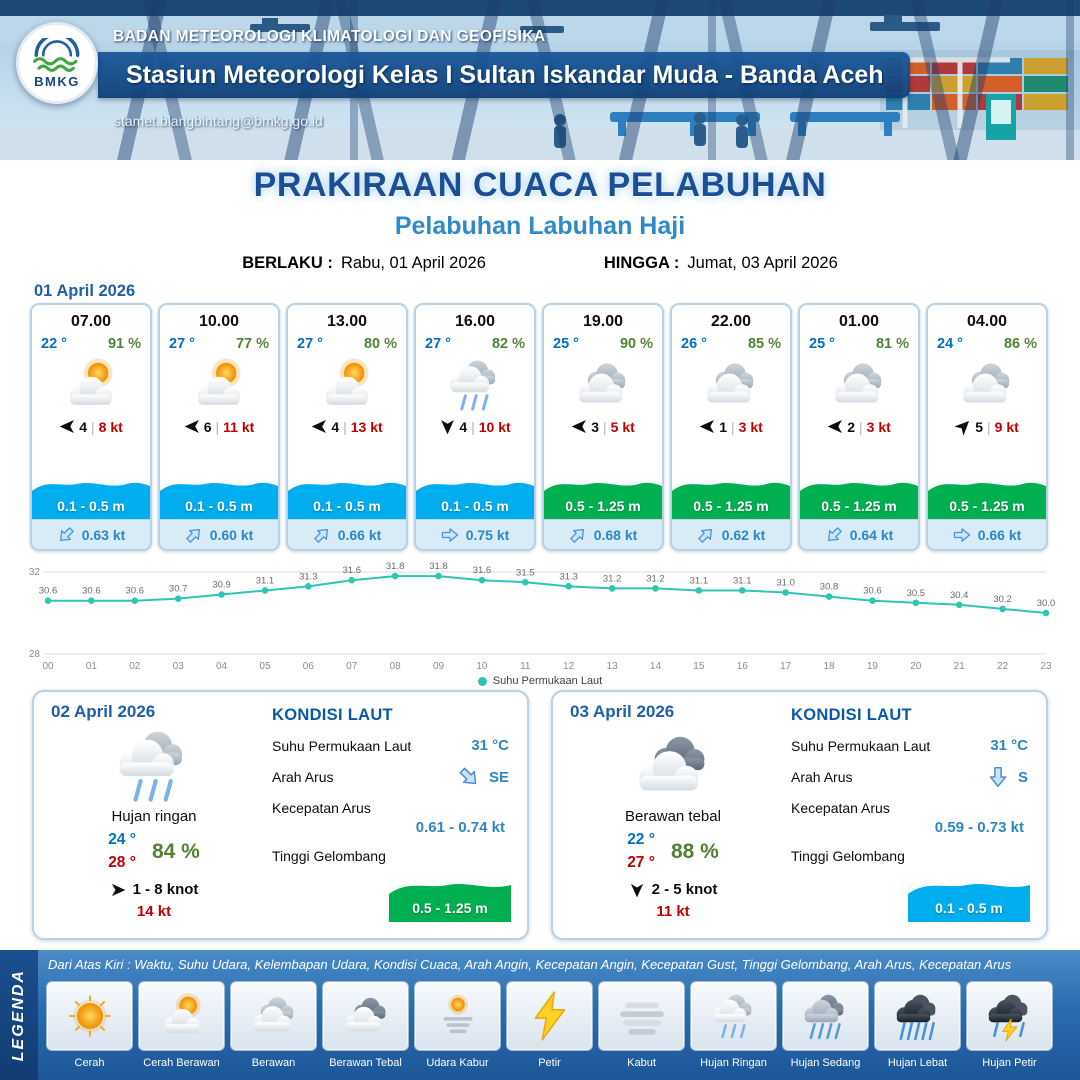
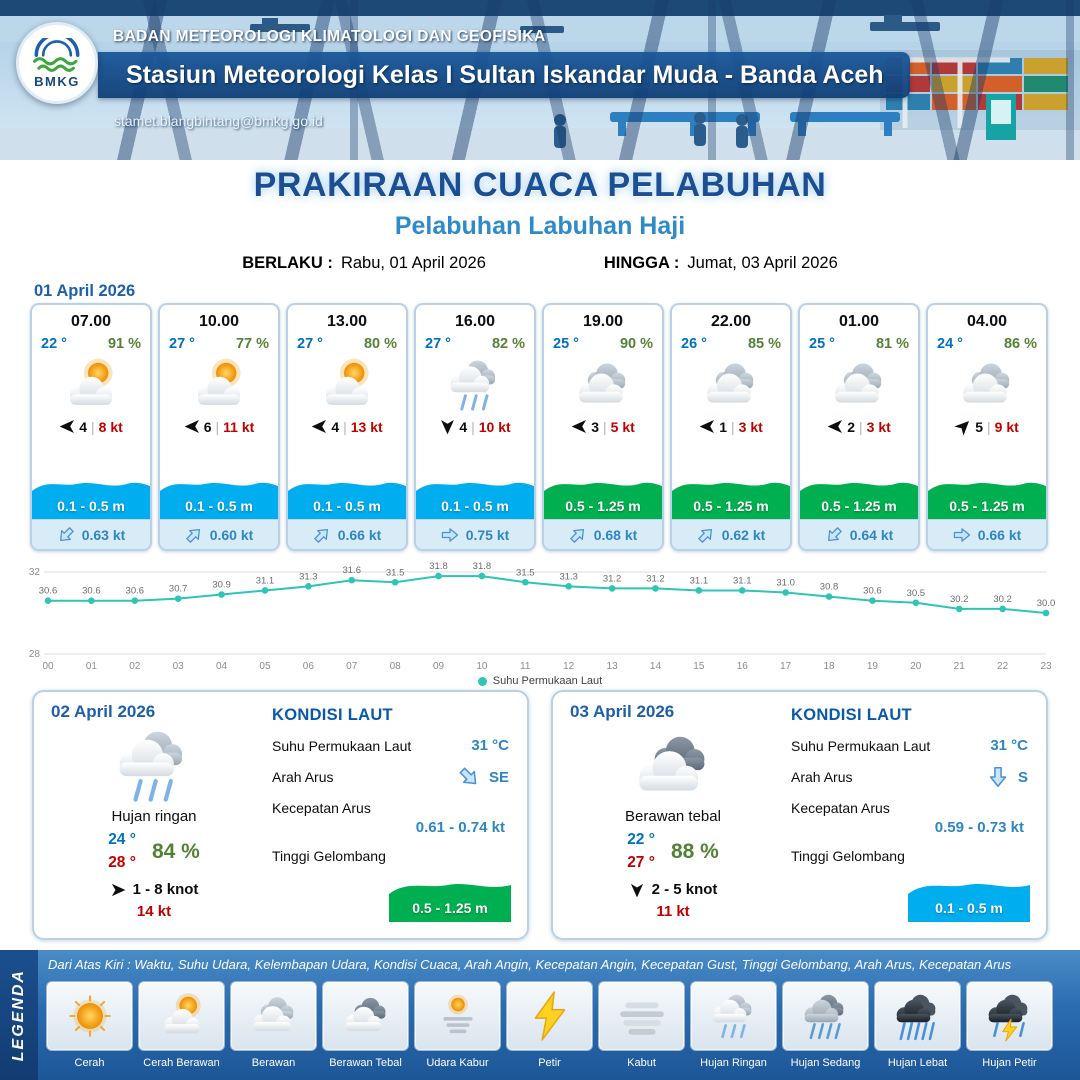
08: 31.8 -> 31.5
10: 31.6 -> 31.8
21: 30.4 -> 30.2
